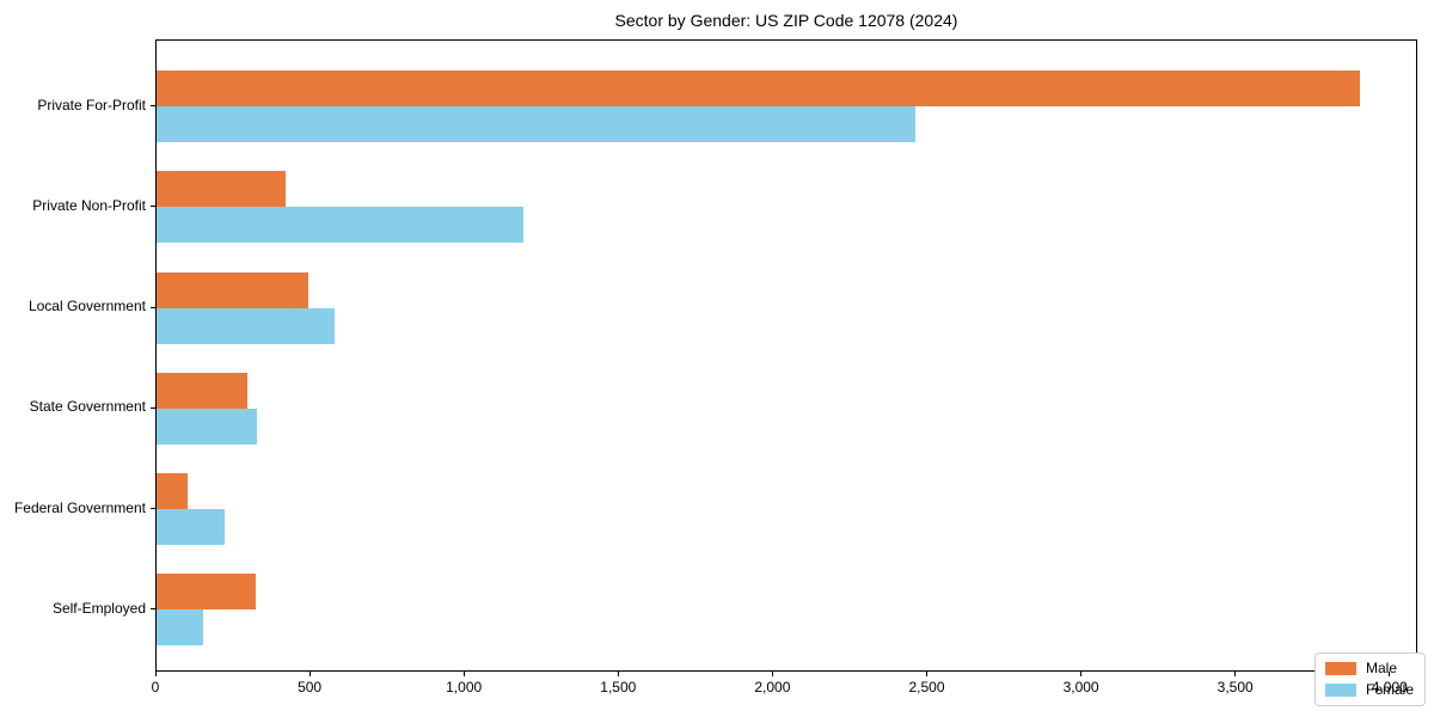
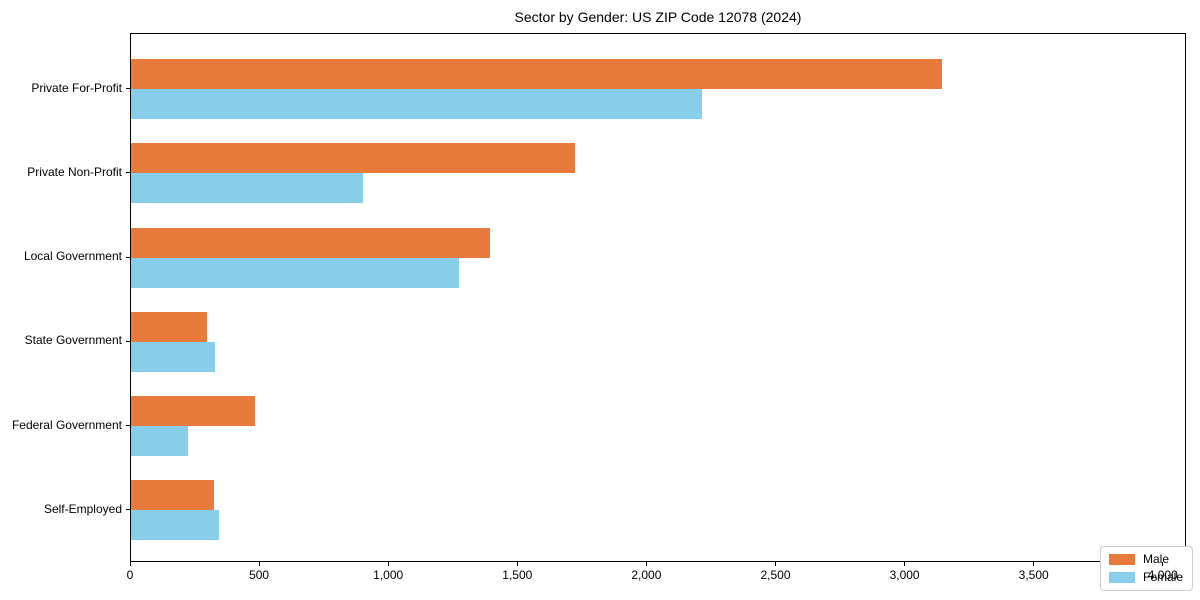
Male/Private For-Profit: 3900 -> 3140
Female/Private For-Profit: 2460 -> 2210
Male/Private Non-Profit: 420 -> 1720
Female/Private Non-Profit: 1190 -> 900
Male/Local Government: 490 -> 1390
Female/Local Government: 580 -> 1270
Male/Federal Government: 100 -> 480
Female/Self-Employed: 150 -> 340
